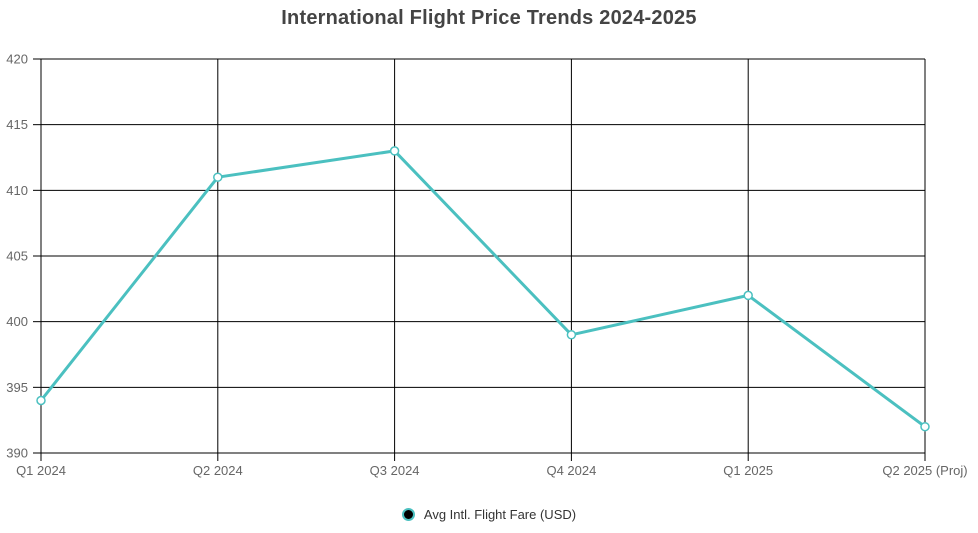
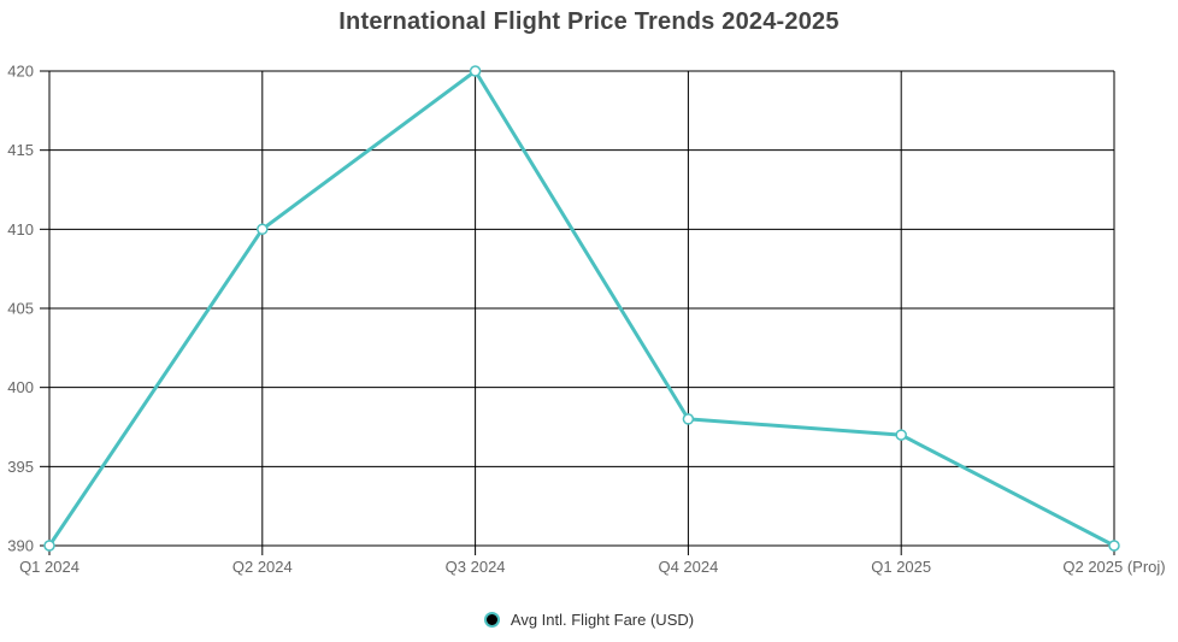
Q1 2024: 394 -> 390
Q2 2024: 411 -> 410
Q3 2024: 413 -> 420
Q4 2024: 399 -> 398
Q1 2025: 402 -> 397
Q2 2025 (Proj): 392 -> 390
